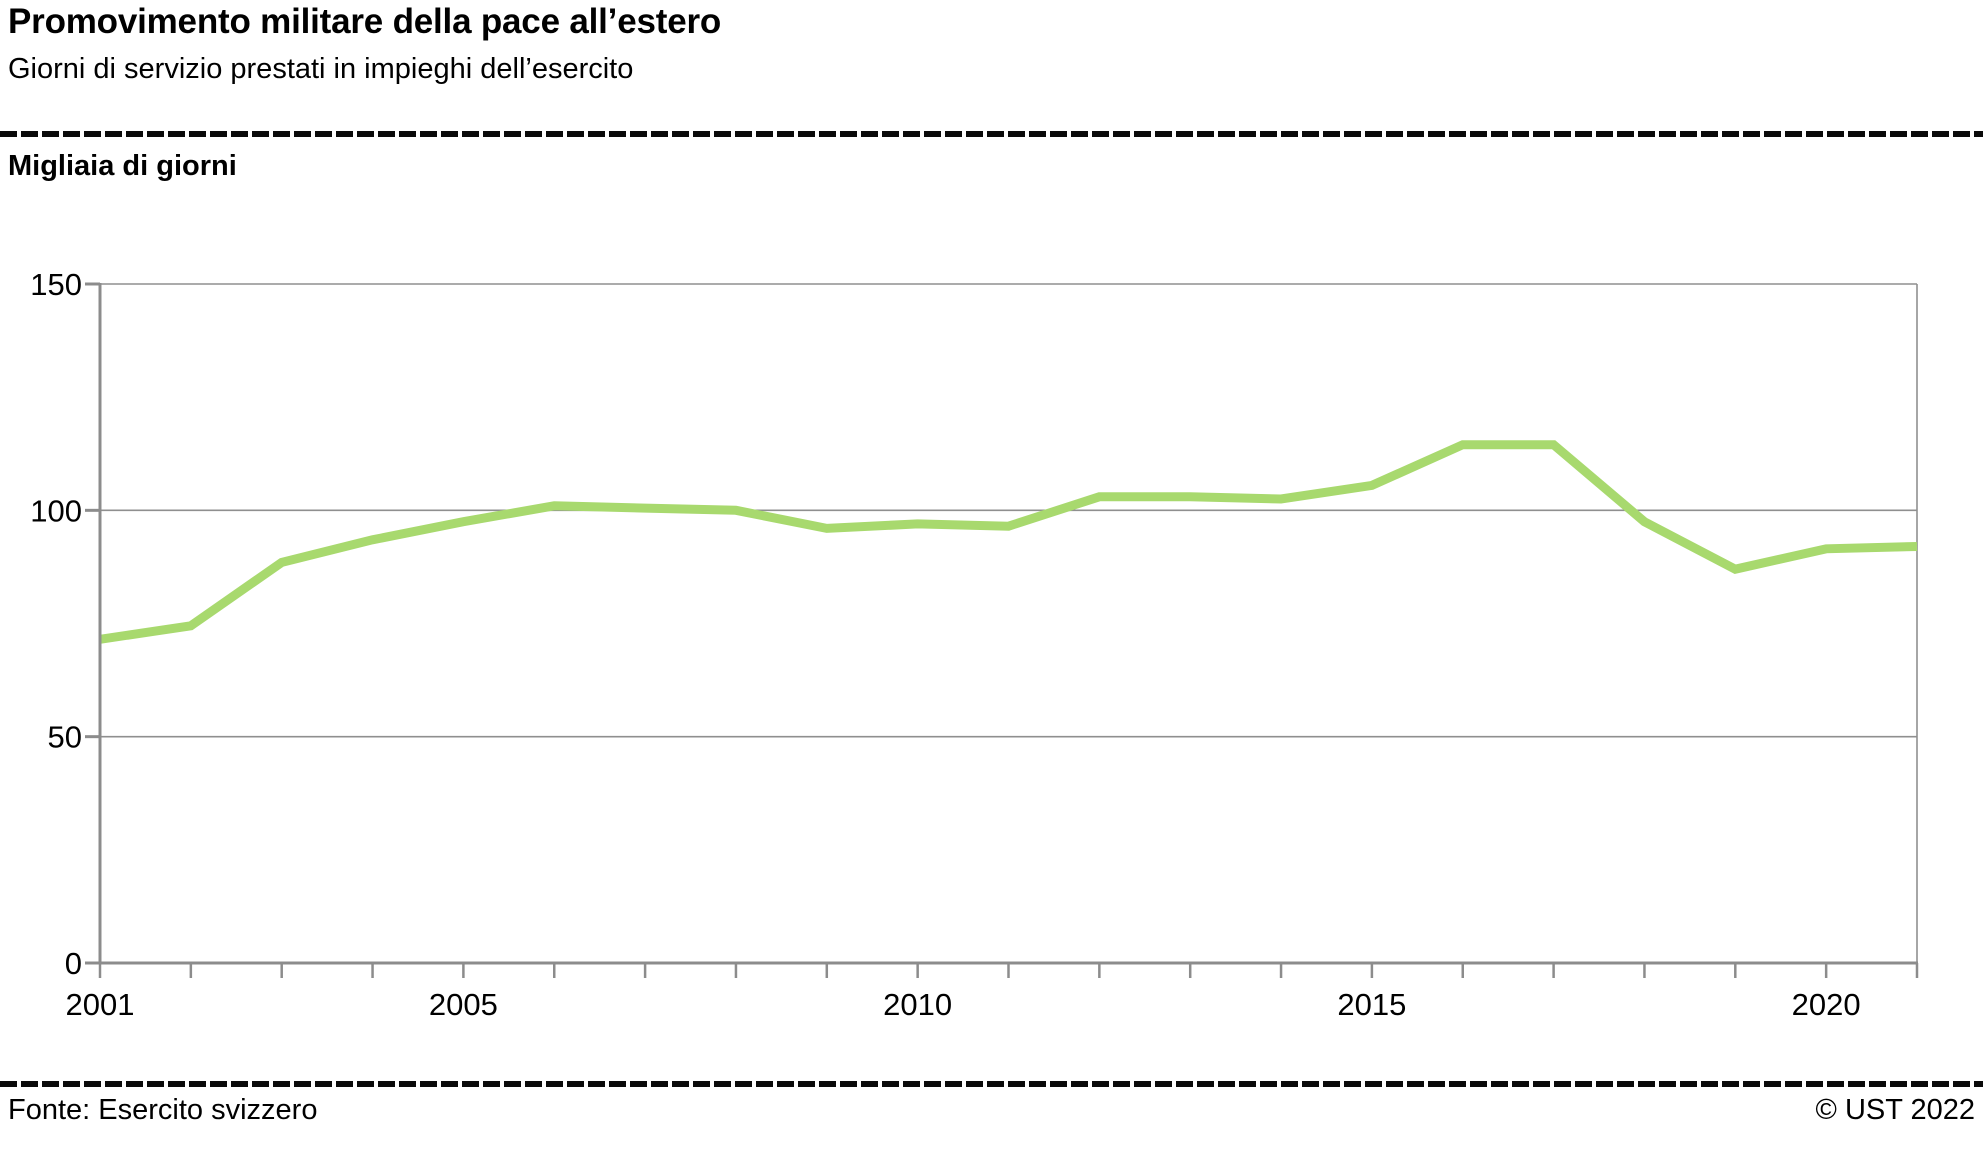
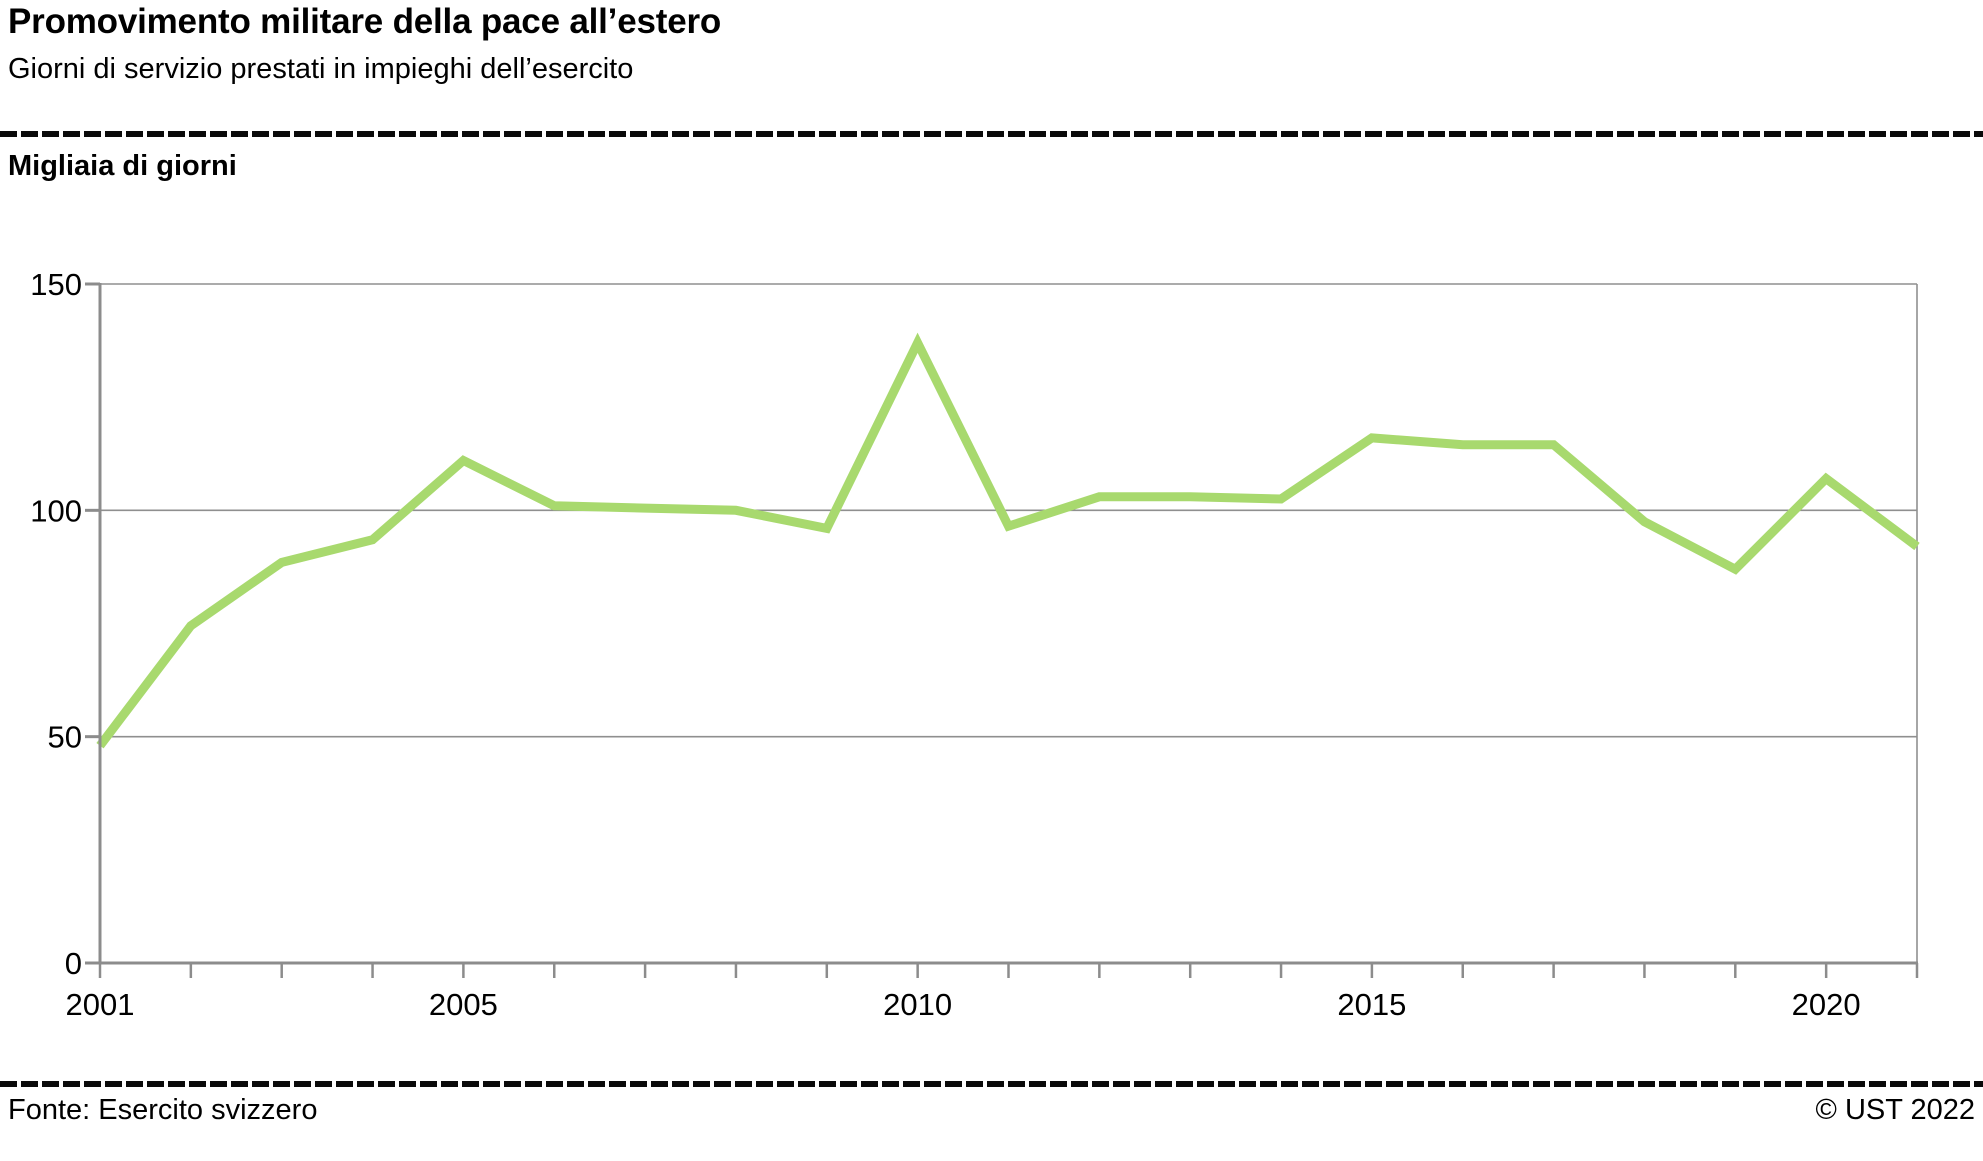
2001: 72 -> 48
2005: 98 -> 111
2010: 97 -> 137
2015: 106 -> 116
2020: 92 -> 107
